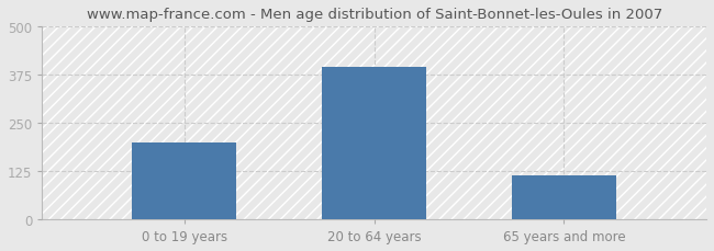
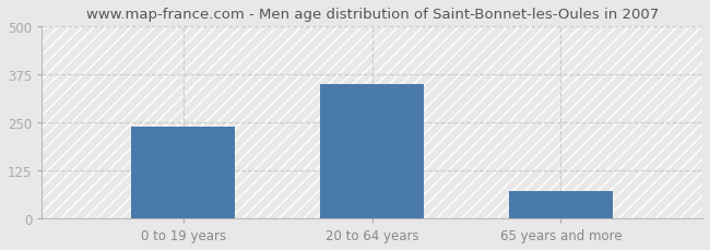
0 to 19 years: 200 -> 240
20 to 64 years: 395 -> 350
65 years and more: 113 -> 70
